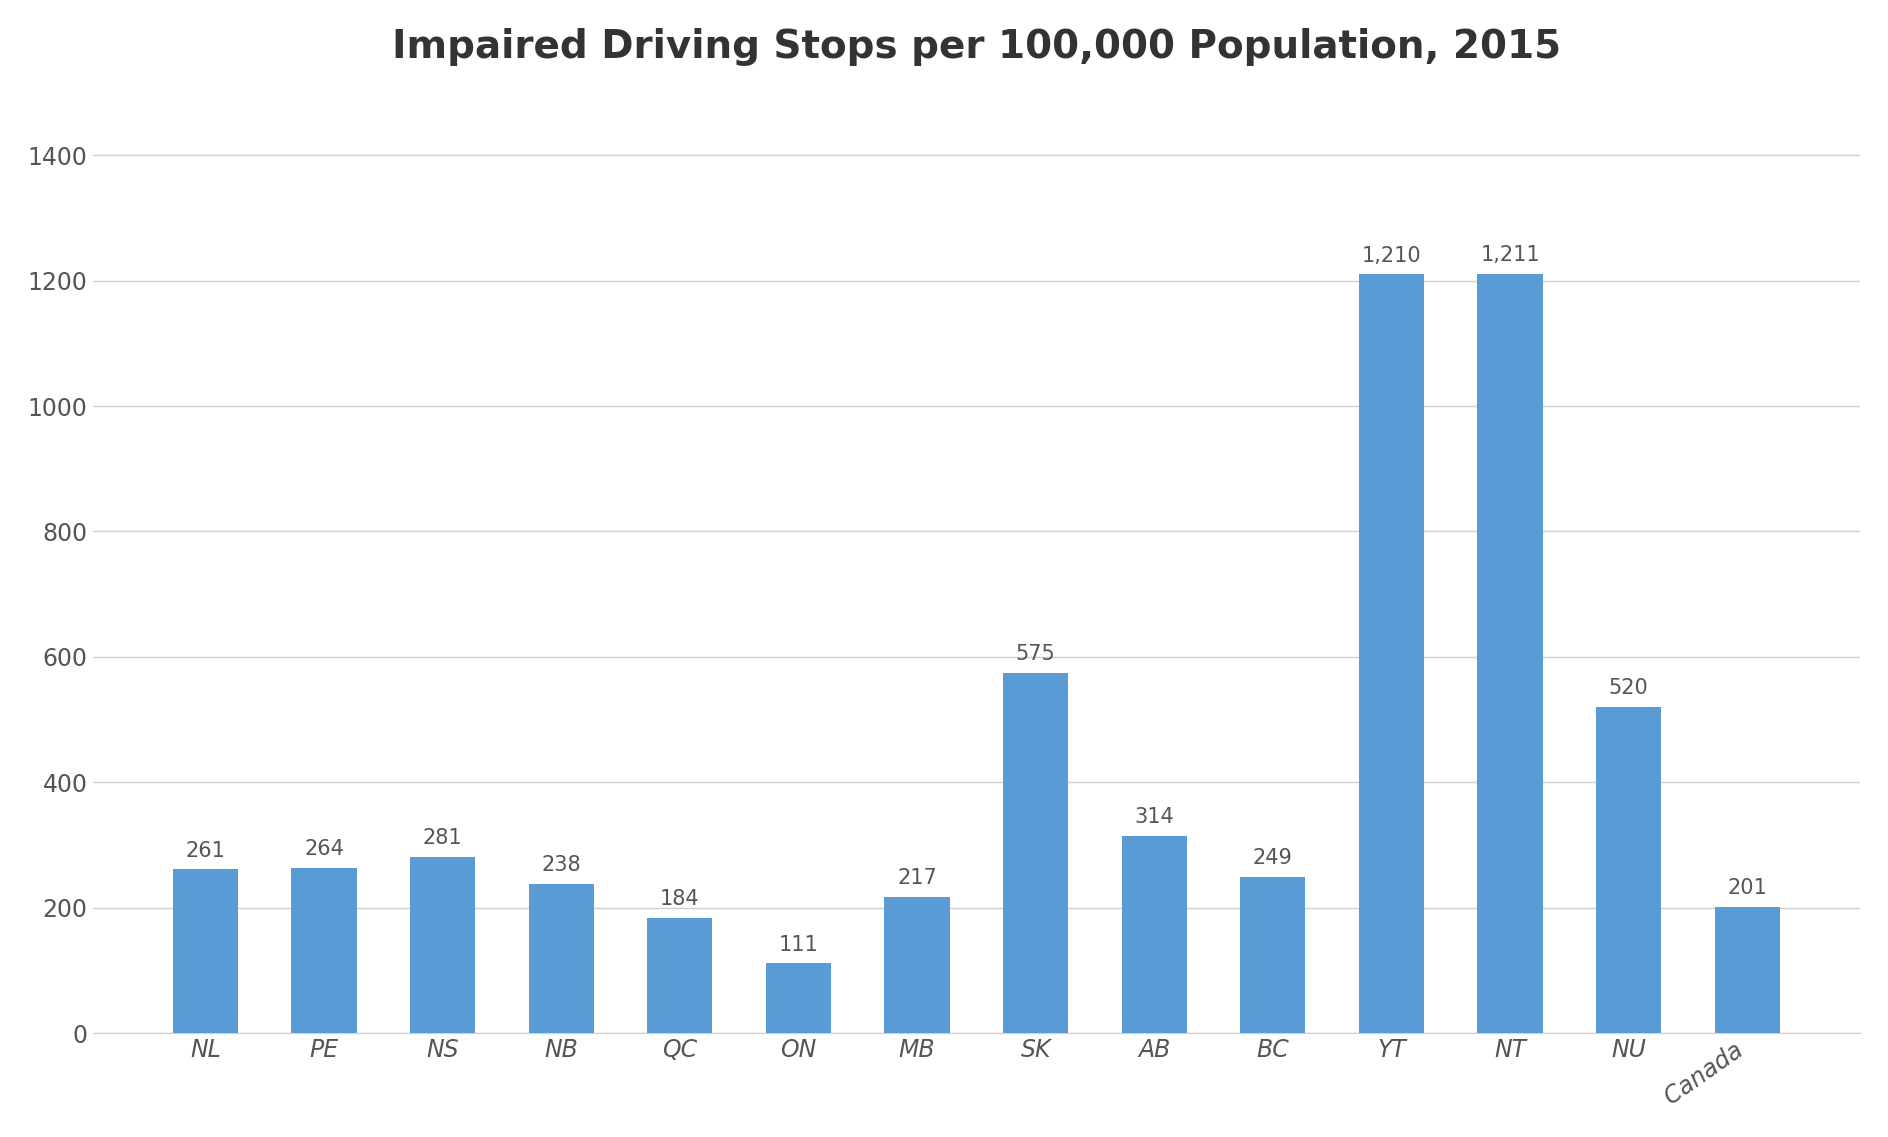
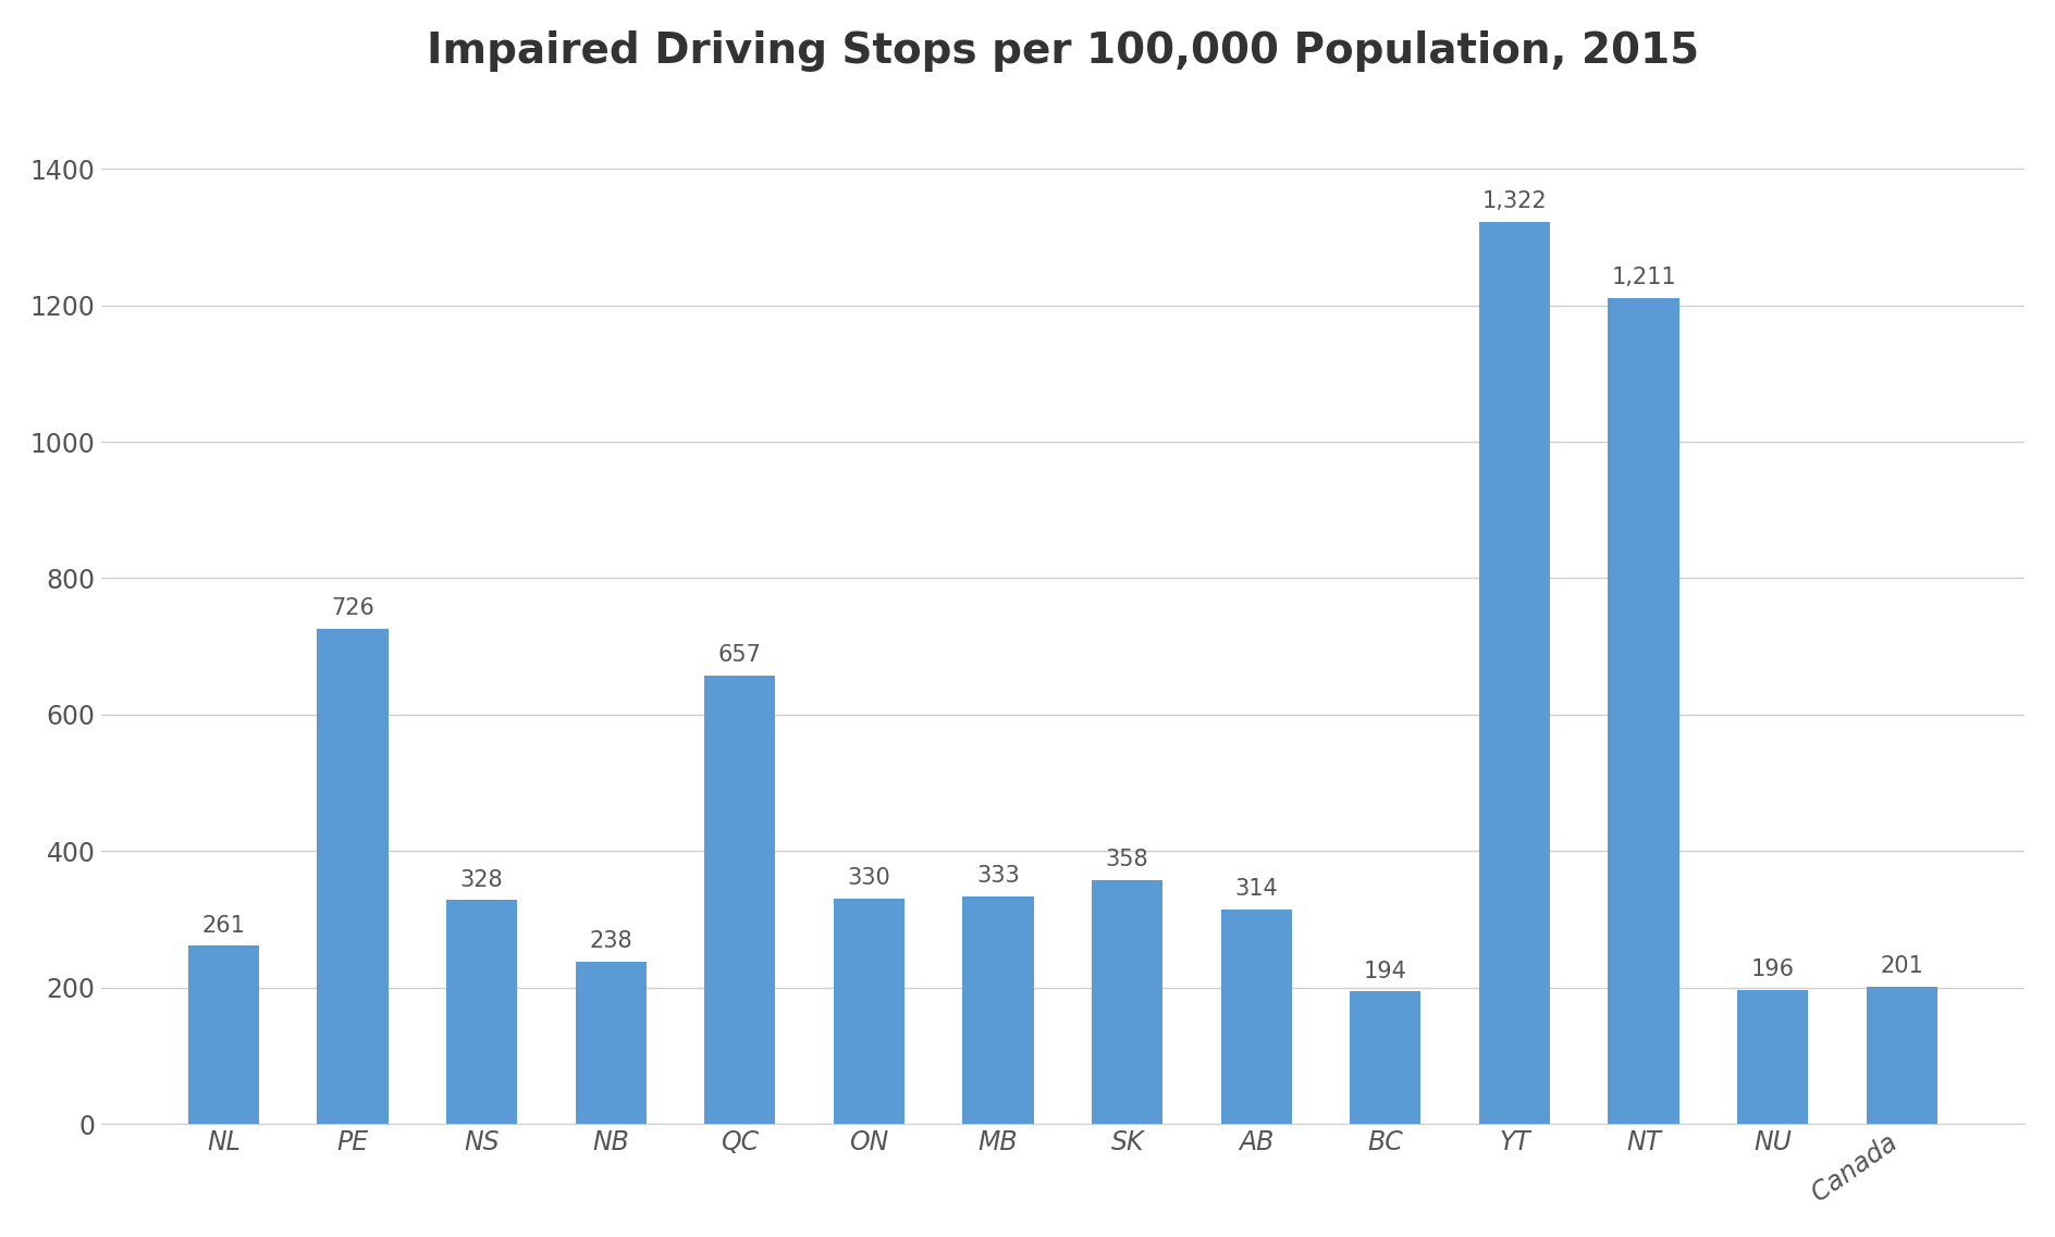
PE: 264 -> 726
NS: 281 -> 328
QC: 184 -> 657
ON: 111 -> 330
MB: 217 -> 333
SK: 575 -> 358
BC: 249 -> 194
YT: 1,210 -> 1,322
NU: 520 -> 196
